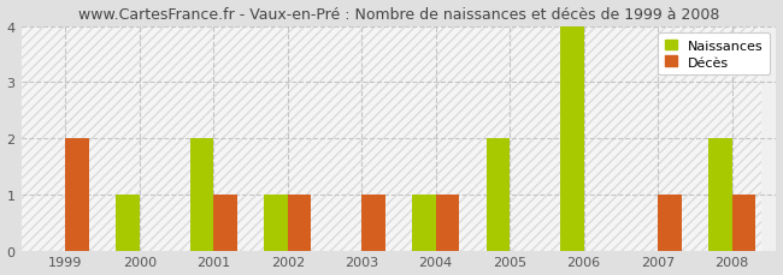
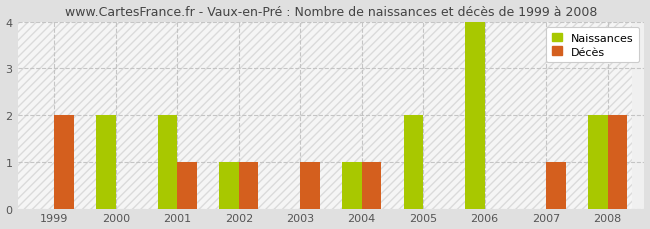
Naissances/2000: 1 -> 2
Décès/2008: 1 -> 2
